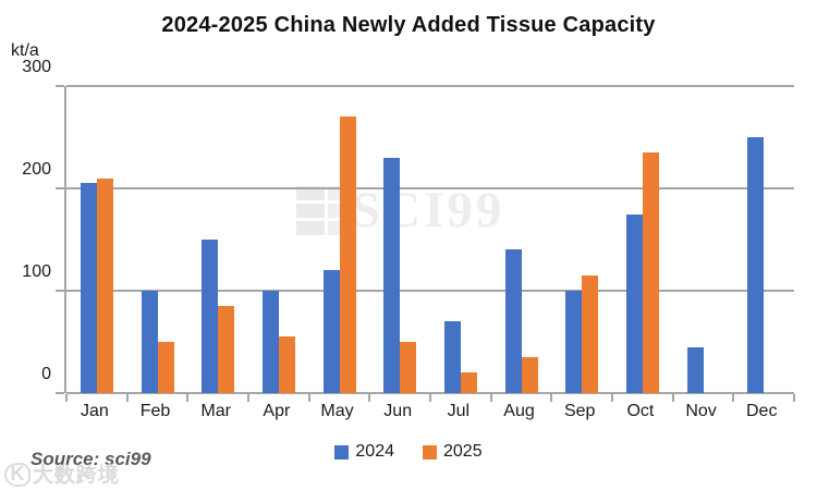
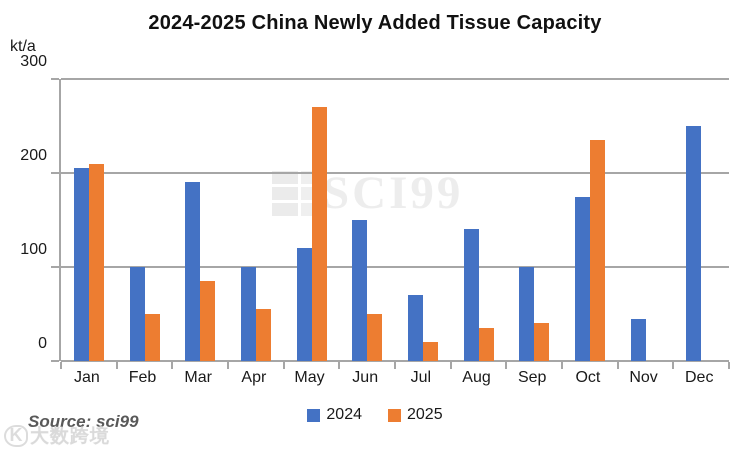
2024/Mar: 150 -> 190
2024/Jun: 230 -> 150
2025/Sep: 120 -> 40
